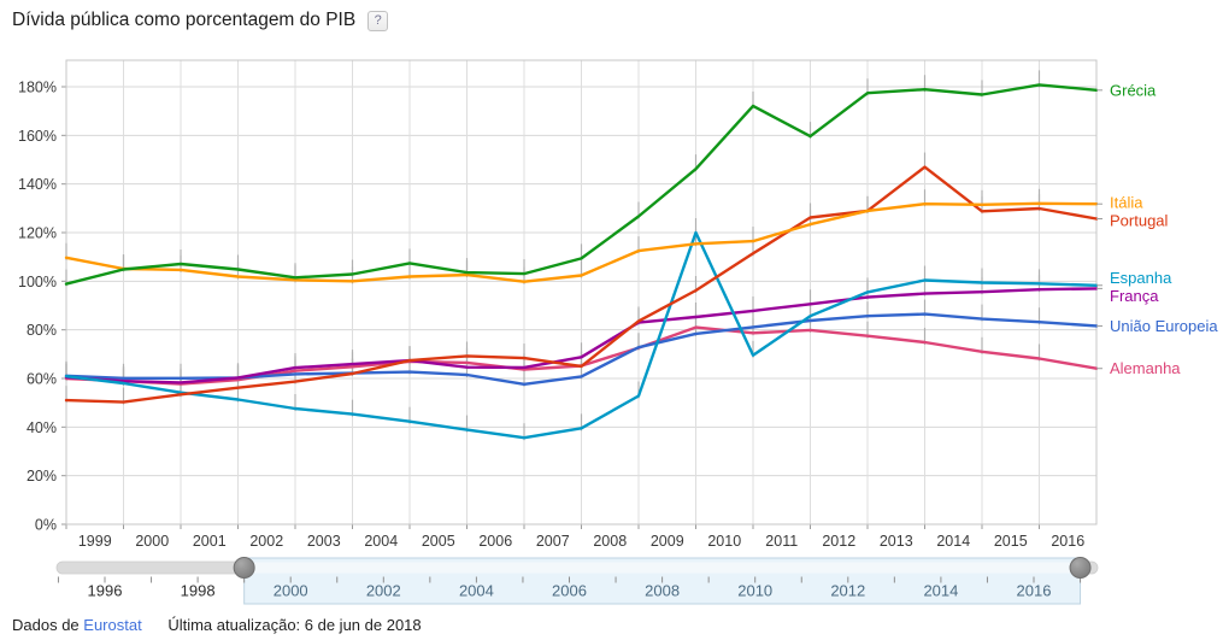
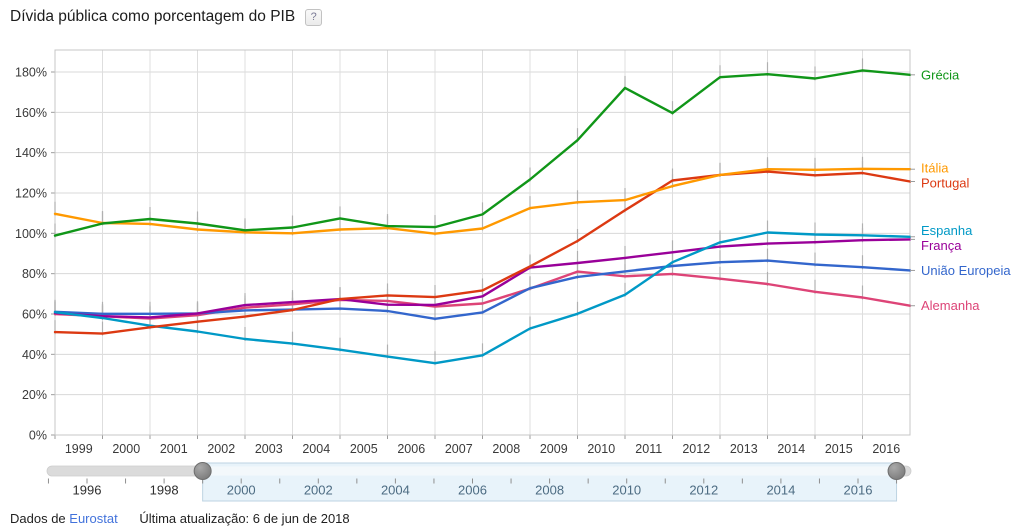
Portugal/2008: 65% -> 72%
Espanha/2010: 120% -> 60%
Portugal/2014: 147% -> 131%
